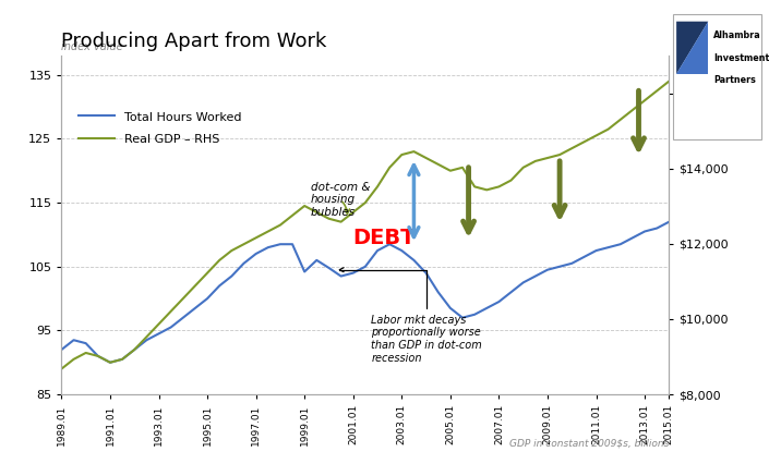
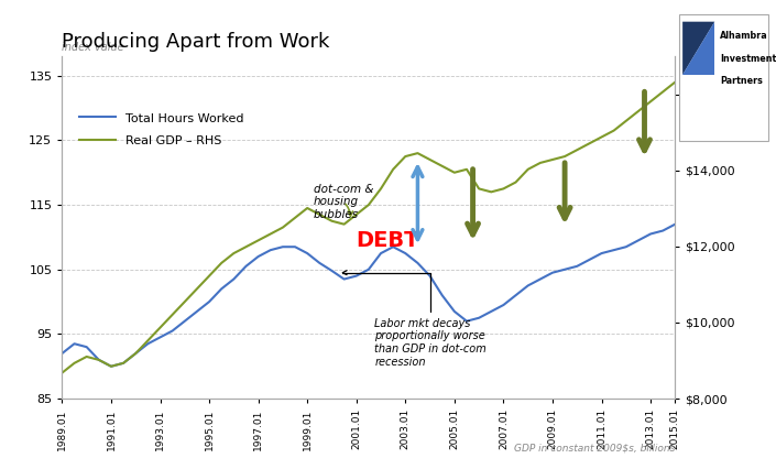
Total Hours Worked/1999.01: 104.2 -> 107.5
